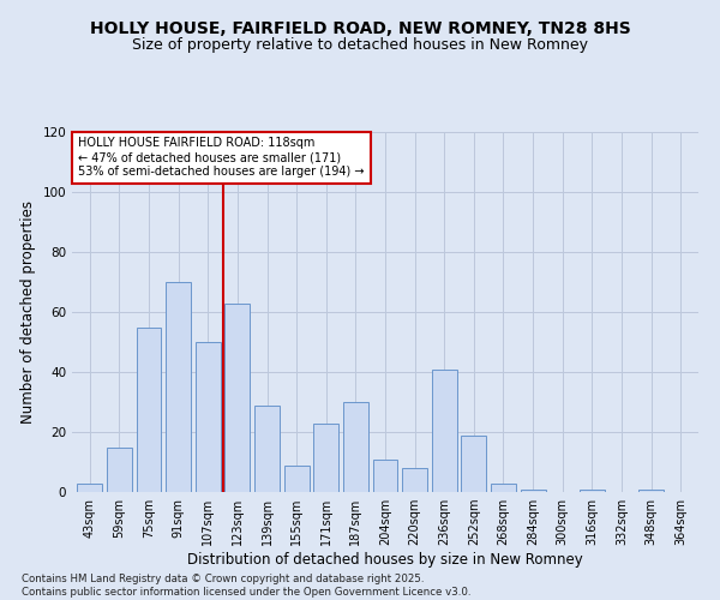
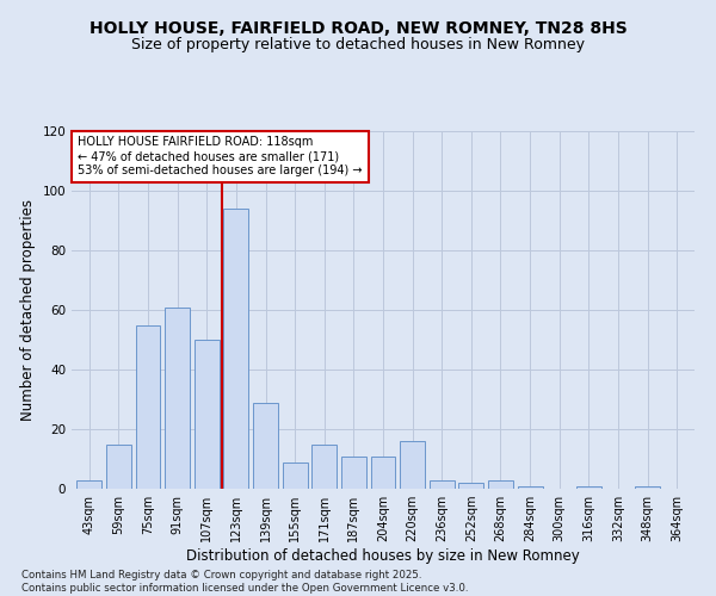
91sqm: 70 -> 61
123sqm: 63 -> 94
171sqm: 23 -> 15
187sqm: 30 -> 11
220sqm: 8 -> 16
236sqm: 41 -> 3
252sqm: 19 -> 2
